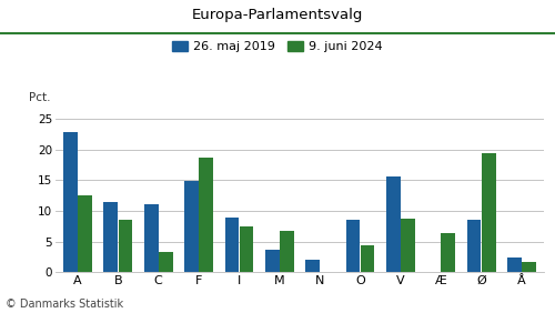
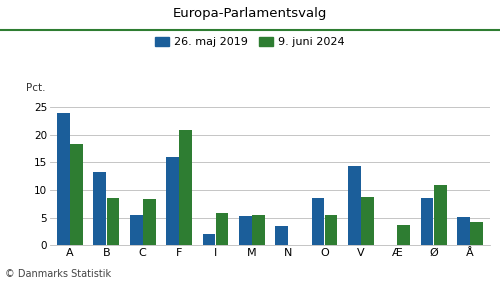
26. maj 2019/A: 22.8 -> 23.9
9. juni 2024/A: 12.6 -> 18.3
26. maj 2019/B: 11.4 -> 13.2
26. maj 2019/C: 11.0 -> 5.5
9. juni 2024/C: 3.4 -> 8.3
26. maj 2019/F: 14.8 -> 15.9
9. juni 2024/F: 18.6 -> 20.8
26. maj 2019/I: 9.0 -> 2.1
9. juni 2024/I: 7.4 -> 5.8
26. maj 2019/M: 3.6 -> 5.3
9. juni 2024/M: 6.8 -> 5.4
26. maj 2019/N: 2.0 -> 3.5
9. juni 2024/O: 4.4 -> 5.4
26. maj 2019/V: 15.6 -> 14.4
9. juni 2024/Æ: 6.4 -> 3.7
9. juni 2024/Ø: 19.4 -> 10.9
26. maj 2019/Å: 2.4 -> 5.1
9. juni 2024/Å: 1.6 -> 4.2
